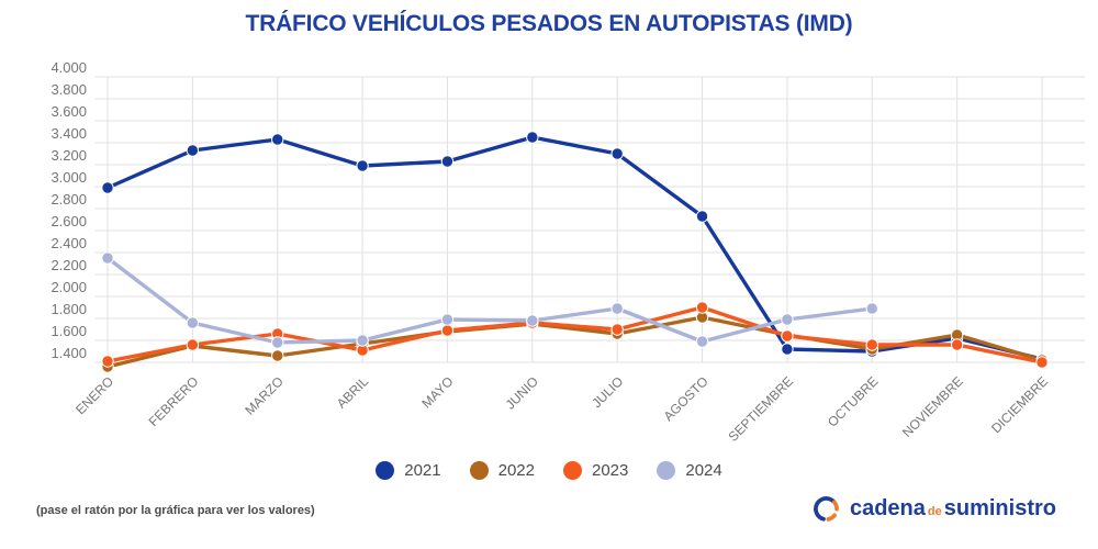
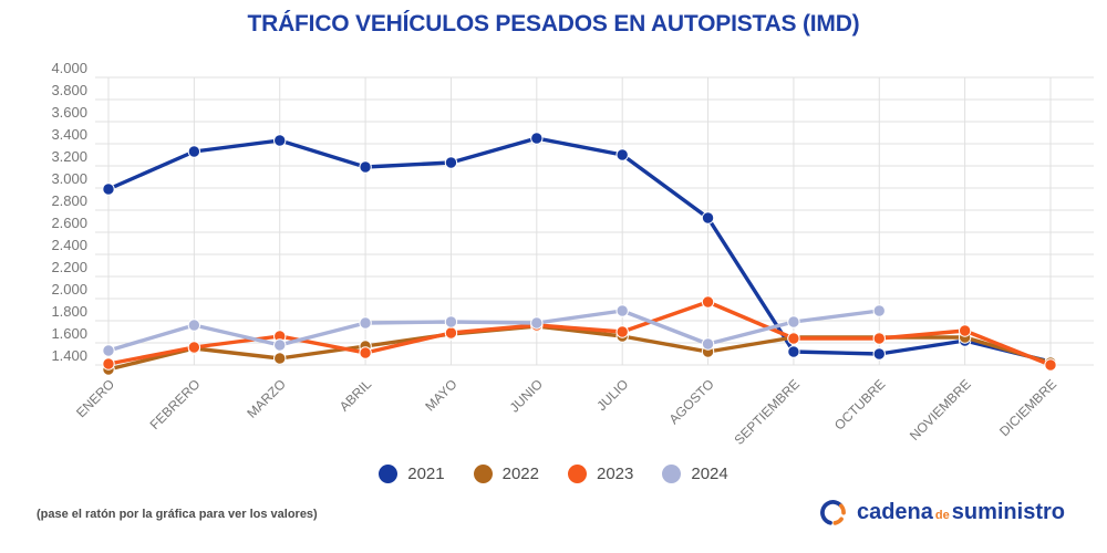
2024/ENERO: 2350 -> 1530
2024/ABRIL: 1600 -> 1780
2022/AGOSTO: 1810 -> 1520
2023/AGOSTO: 1900 -> 1970
2022/OCTUBRE: 1520 -> 1650
2023/OCTUBRE: 1560 -> 1640
2023/NOVIEMBRE: 1560 -> 1710
